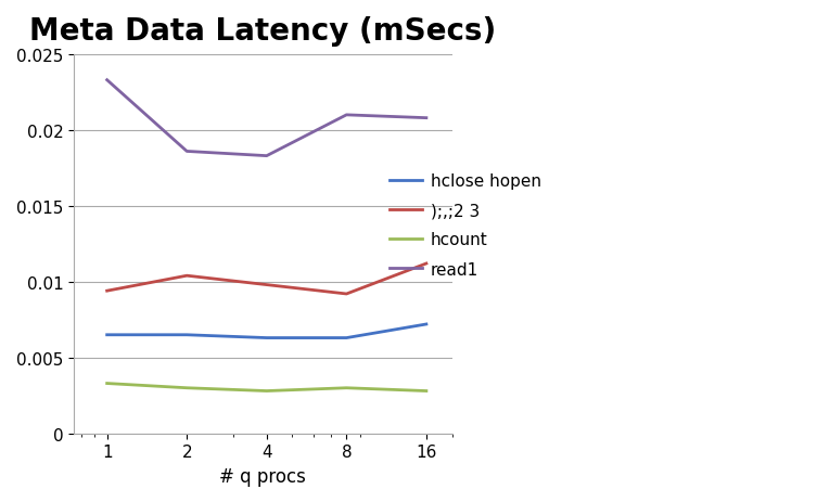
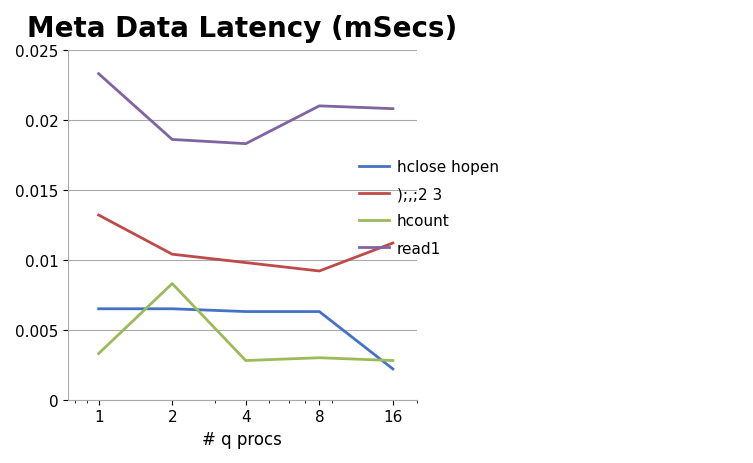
);,;2 3/1: 0.0094 -> 0.0132
hcount/2: 0.0030 -> 0.0083
hclose hopen/16: 0.0072 -> 0.0022
